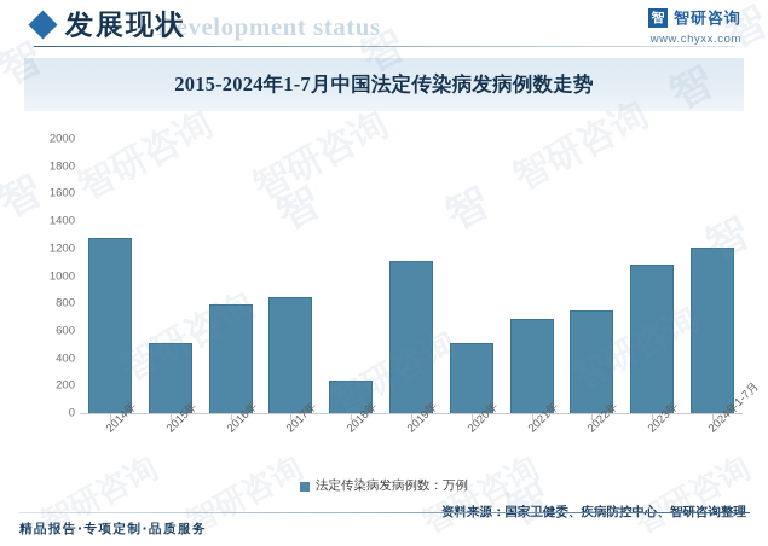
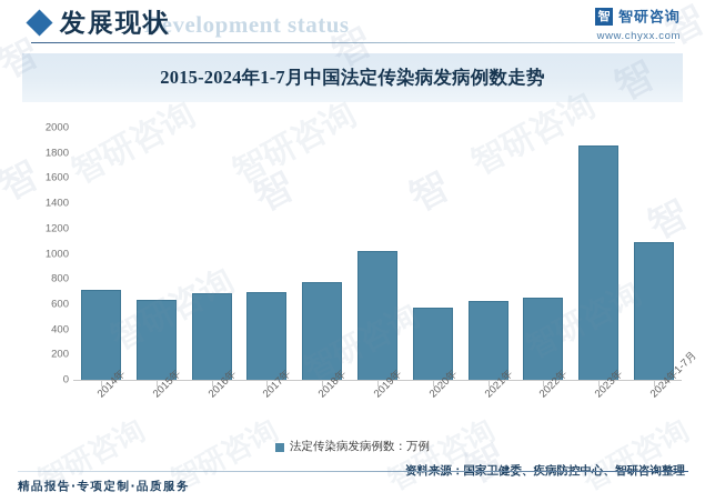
2014年: 1280 -> 720
2015年: 510 -> 640
2016年: 790 -> 690
2017年: 850 -> 700
2018年: 240 -> 780
2019年: 1110 -> 1020
2020年: 510 -> 570
2021年: 690 -> 620
2022年: 750 -> 660
2023年: 1080 -> 1860
2024年1-7月: 1210 -> 1090
